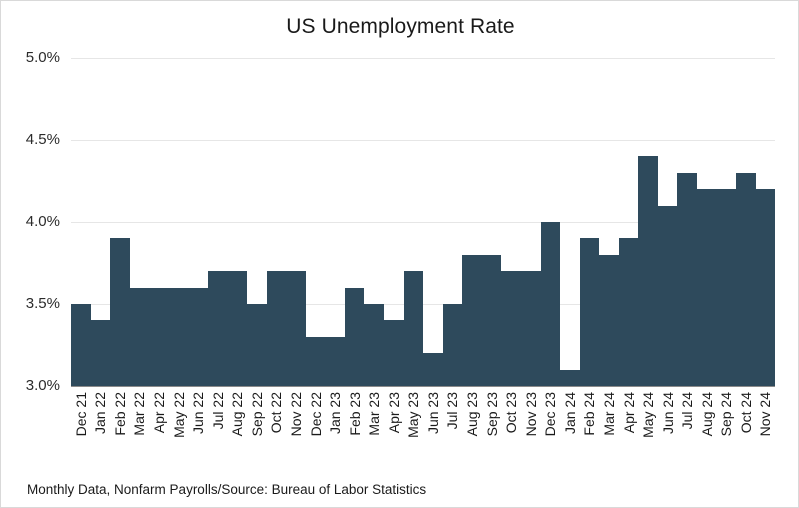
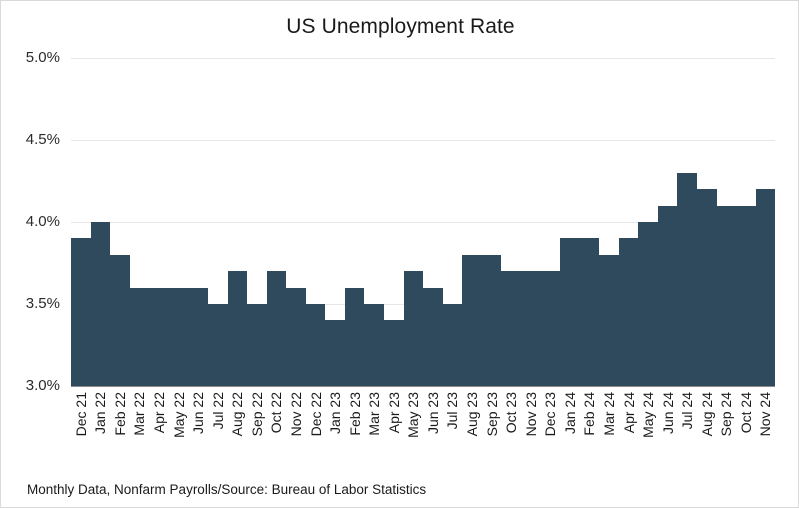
Dec 21: 3.5% -> 3.9%
Jan 22: 3.4% -> 4.0%
Feb 22: 3.9% -> 3.8%
Jul 22: 3.7% -> 3.5%
Nov 22: 3.7% -> 3.6%
Dec 22: 3.3% -> 3.5%
Jan 23: 3.3% -> 3.4%
Jun 23: 3.2% -> 3.6%
Dec 23: 4.0% -> 3.7%
Jan 24: 3.1% -> 3.9%
May 24: 4.4% -> 4.0%
Sep 24: 4.2% -> 4.1%
Oct 24: 4.3% -> 4.1%
